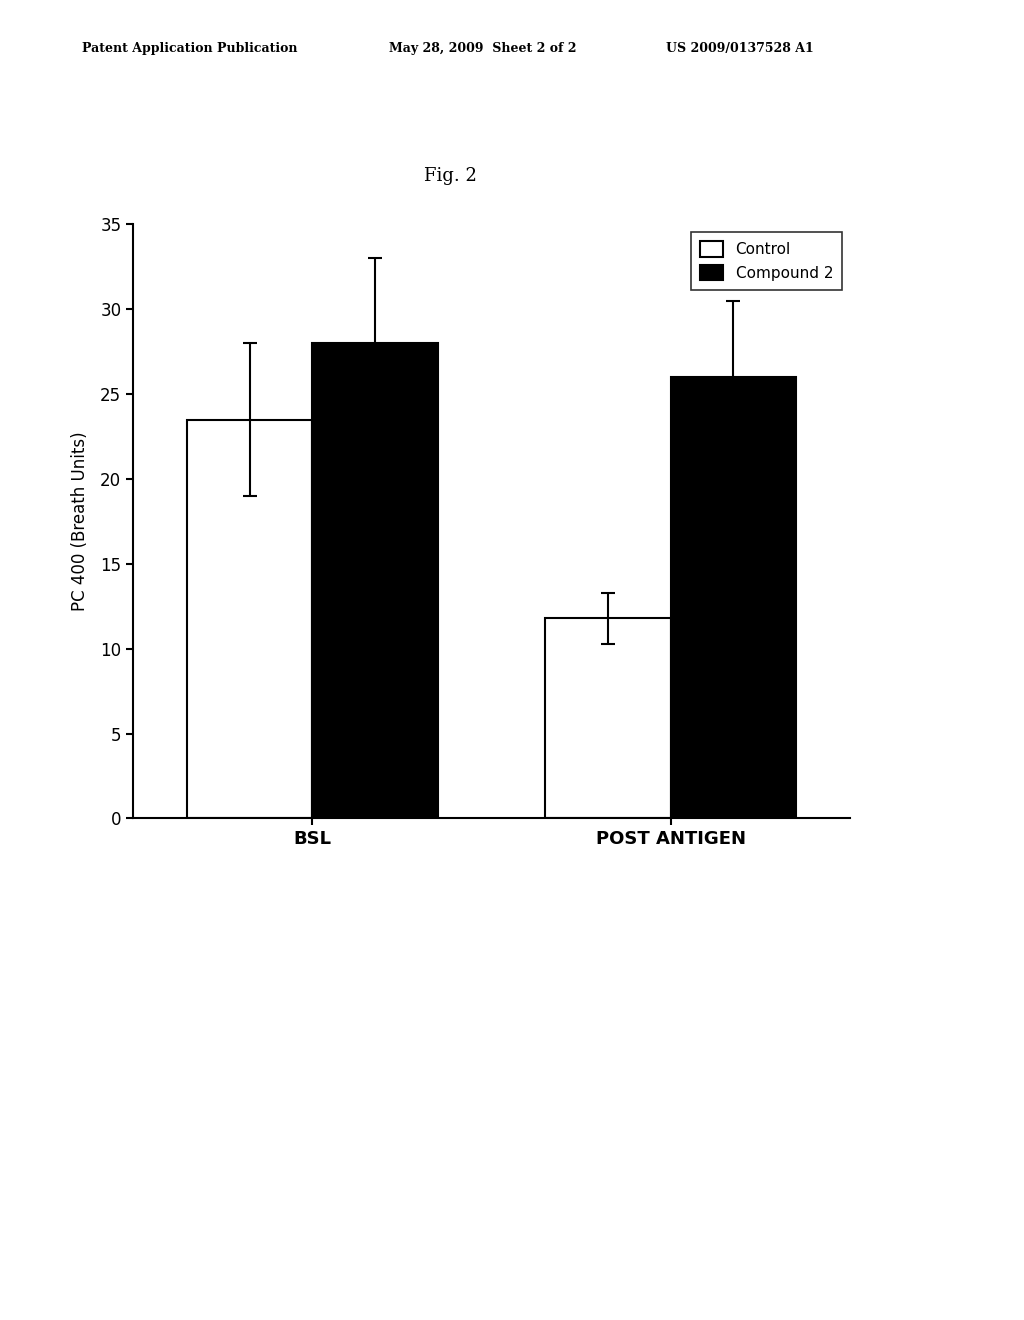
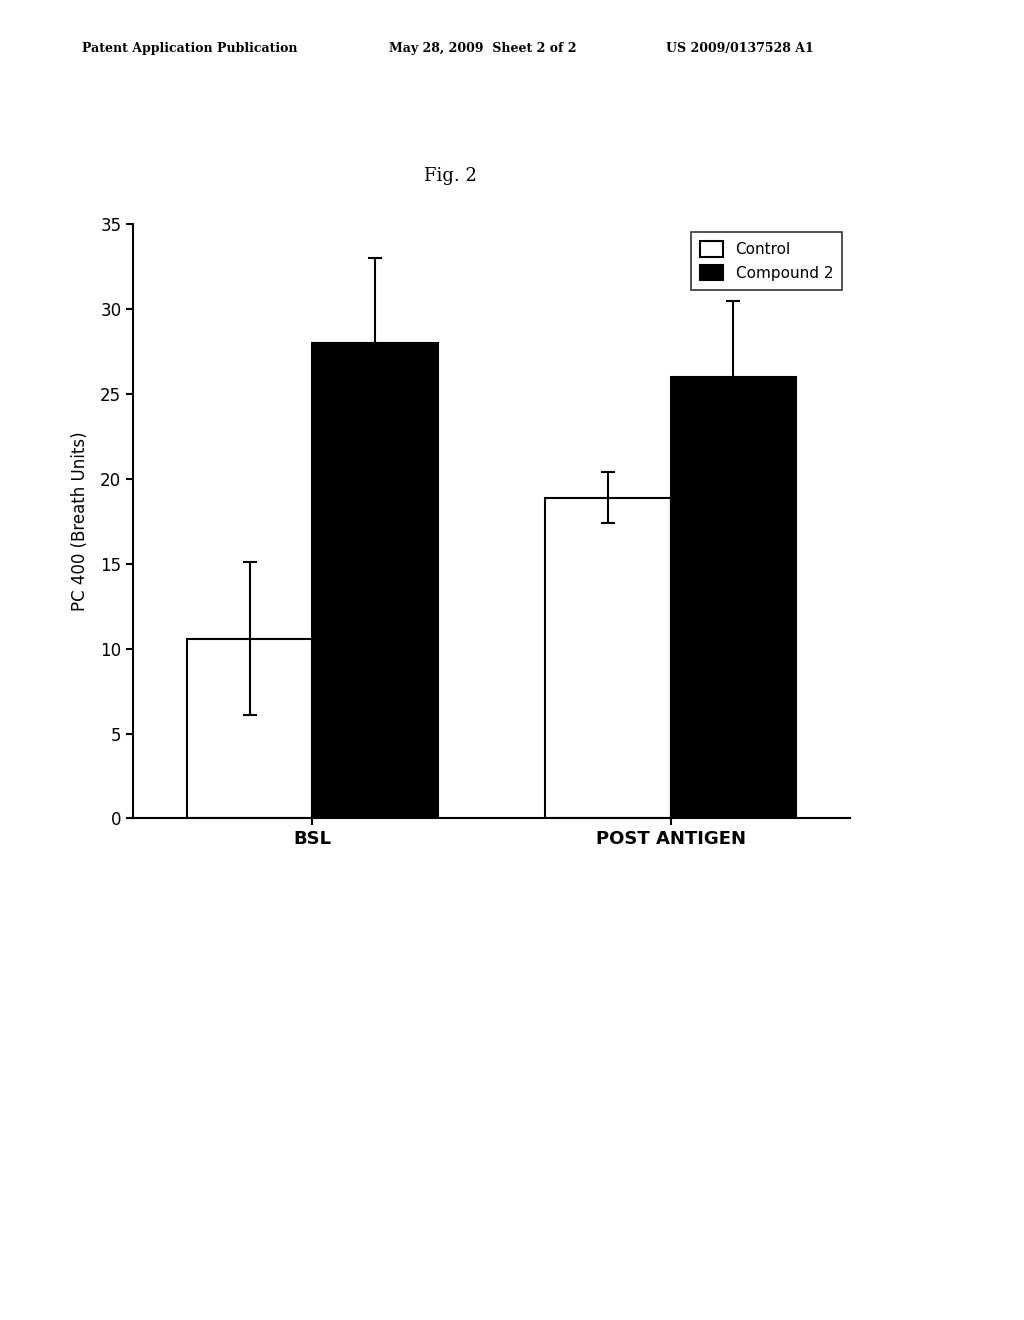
Control/BSL: 23.5 -> 10.6
Control/POST ANTIGEN: 11.8 -> 18.9
